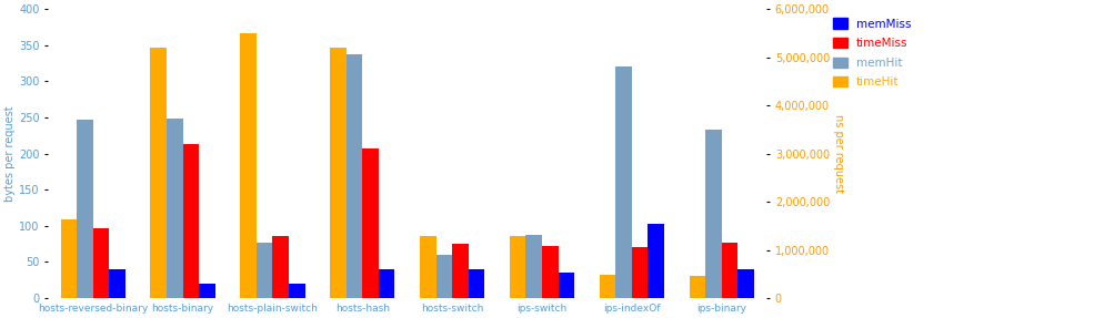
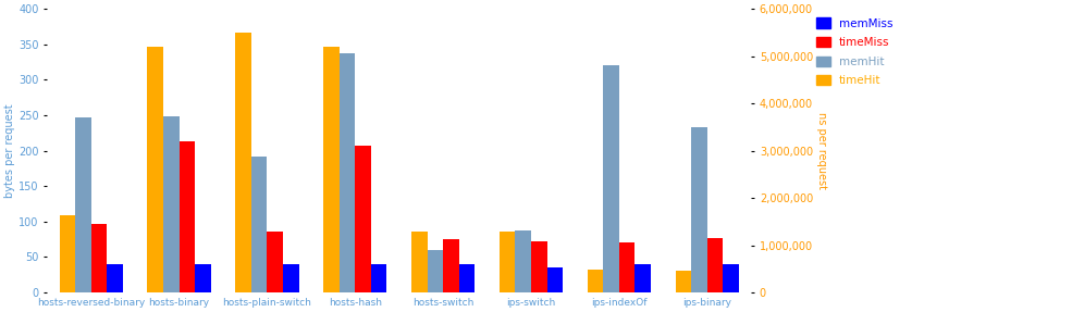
memMiss/hosts-binary: 20 -> 40
memHit/hosts-plain-switch: 76 -> 192
memMiss/hosts-plain-switch: 20 -> 40
memMiss/ips-indexOf: 102 -> 40
